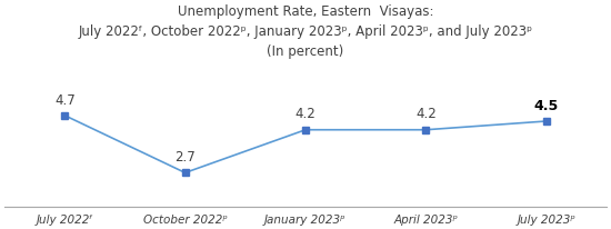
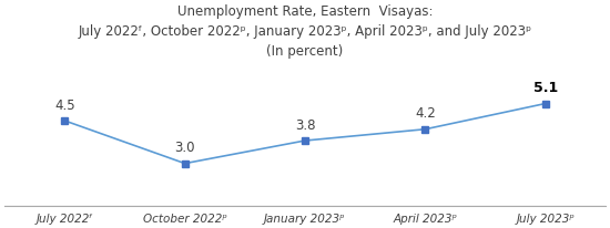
July 2022ᶠ: 4.7 -> 4.5
October 2022ᵖ: 2.7 -> 3.0
January 2023ᵖ: 4.2 -> 3.8
July 2023ᵖ: 4.5 -> 5.1
